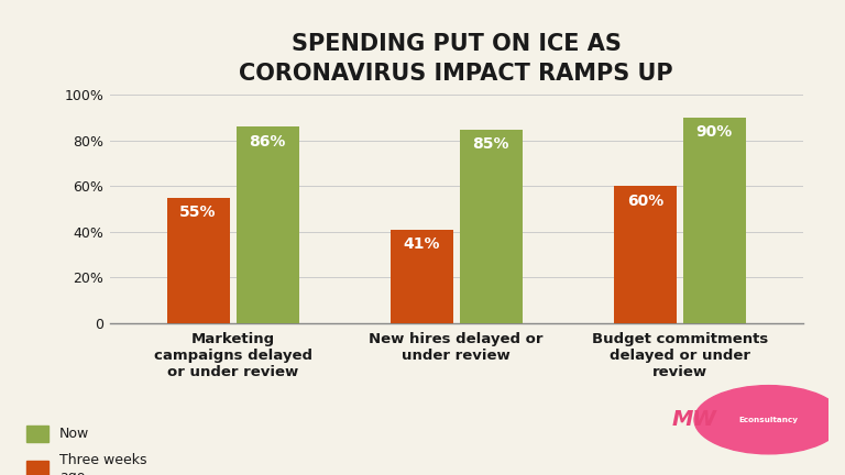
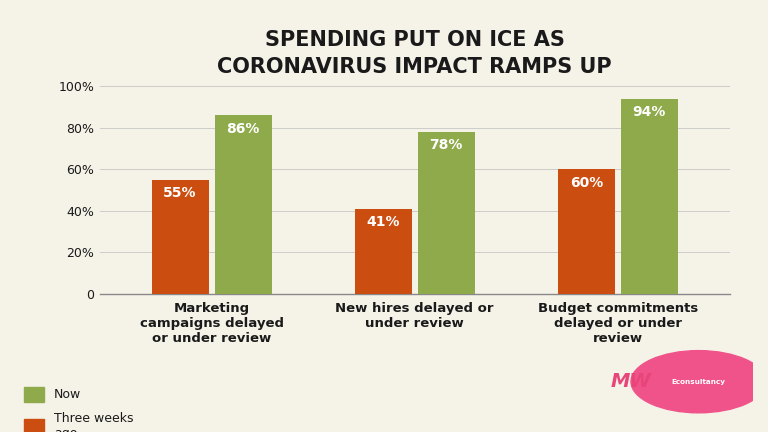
Now/New hires delayed or under review: 85% -> 78%
Now/Budget commitments delayed or under review: 90% -> 94%
